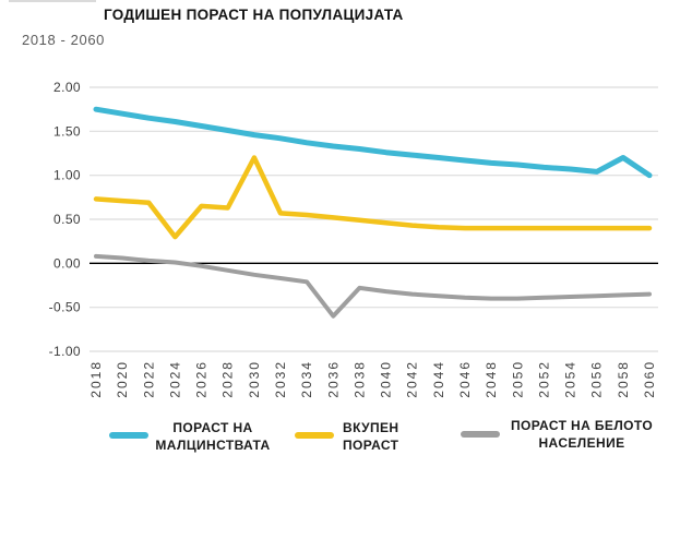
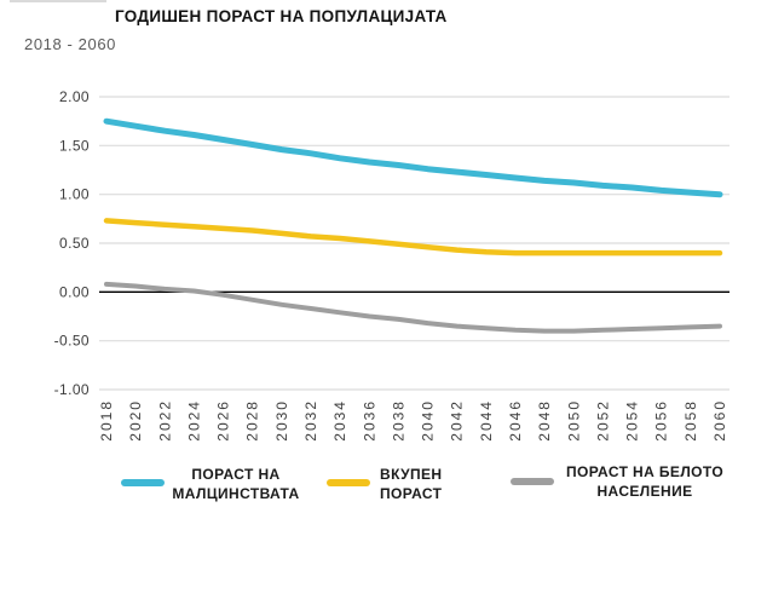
ВКУПЕН ПОРАСТ/2024: 0.3 -> 0.7
ВКУПЕН ПОРАСТ/2030: 1.2 -> 0.6
ПОРАСТ НА БЕЛОТО НАСЕЛЕНИЕ/2036: -0.6 -> -0.2
ПОРАСТ НА МАЛЦИНСТВАТА/2058: 1.2 -> 1.0
